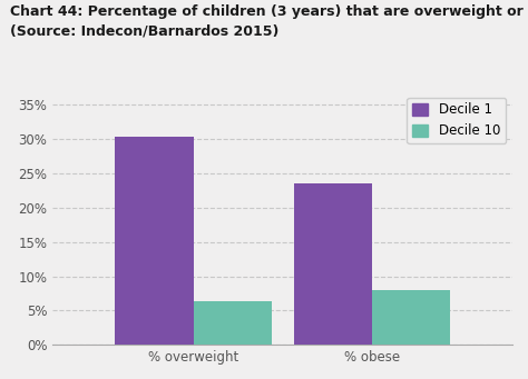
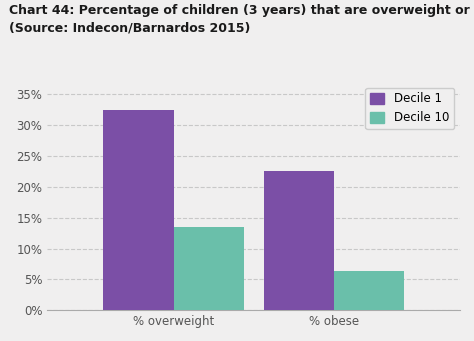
Decile 1/% overweight: 30.4% -> 32.5%
Decile 10/% overweight: 6.4% -> 13.5%
Decile 1/% obese: 23.6% -> 22.5%
Decile 10/% obese: 8.0% -> 6.3%
